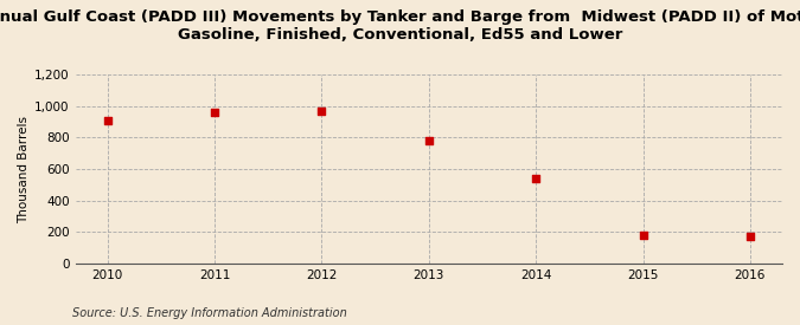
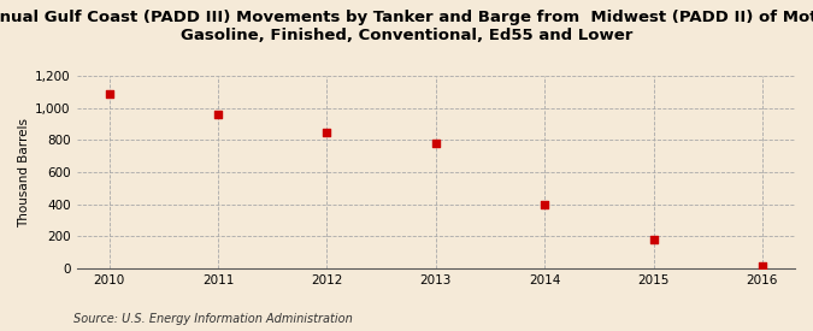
2010: 910 -> 1,090
2012: 970 -> 850
2014: 540 -> 400
2016: 170 -> 10
